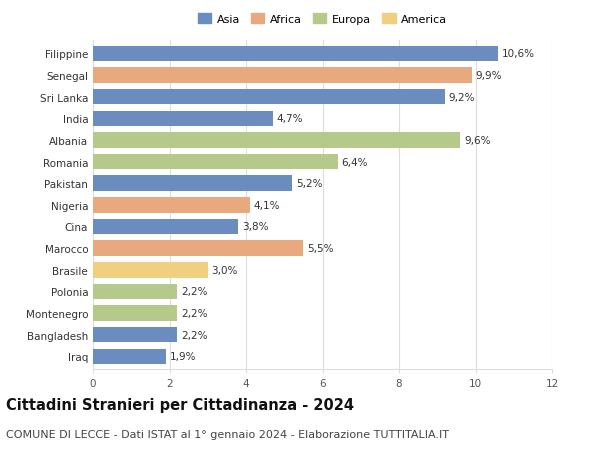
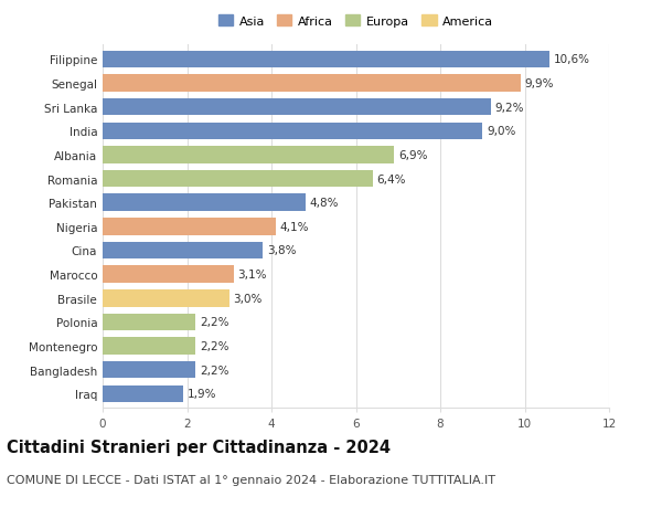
India: 4,7% -> 9,0%
Albania: 9,6% -> 6,9%
Pakistan: 5,2% -> 4,8%
Marocco: 5,5% -> 3,1%
